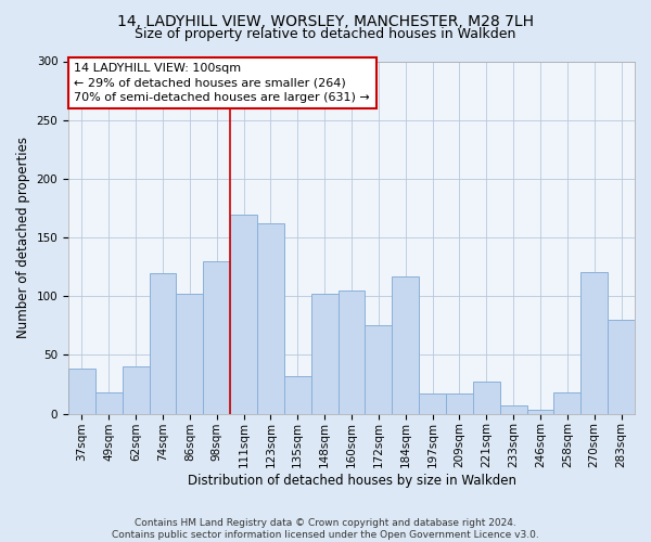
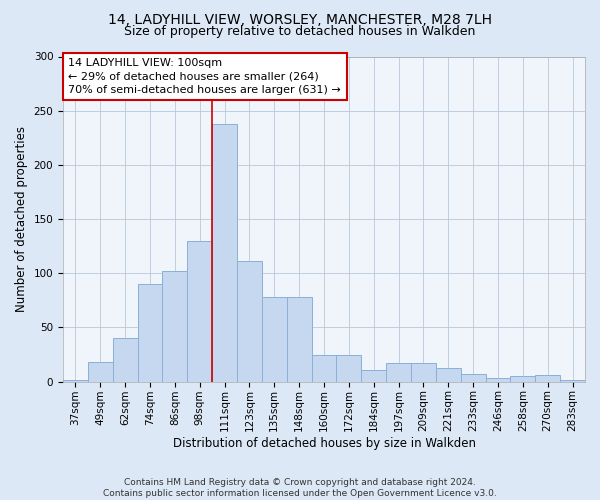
37sqm: 38 -> 2
74sqm: 120 -> 90
111sqm: 169 -> 238
123sqm: 162 -> 111
135sqm: 32 -> 78
148sqm: 102 -> 78
160sqm: 105 -> 25
172sqm: 75 -> 25
184sqm: 117 -> 11
221sqm: 27 -> 13
258sqm: 18 -> 5
270sqm: 121 -> 6
283sqm: 80 -> 2
